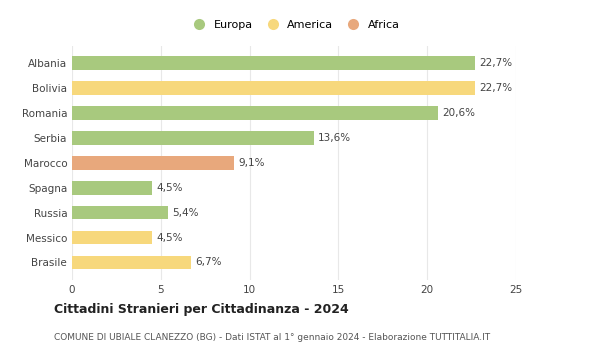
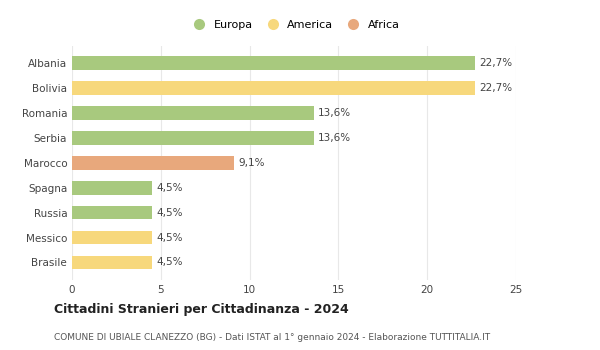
Romania: 20,6% -> 13,6%
Russia: 5,4% -> 4,5%
Brasile: 6,7% -> 4,5%
